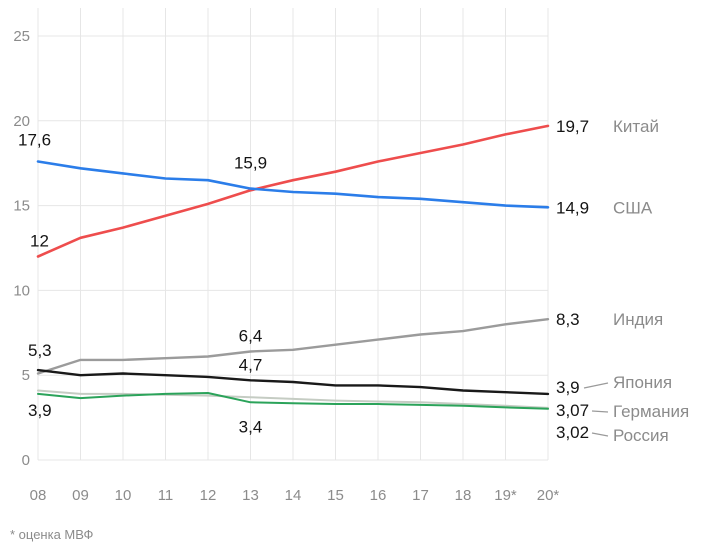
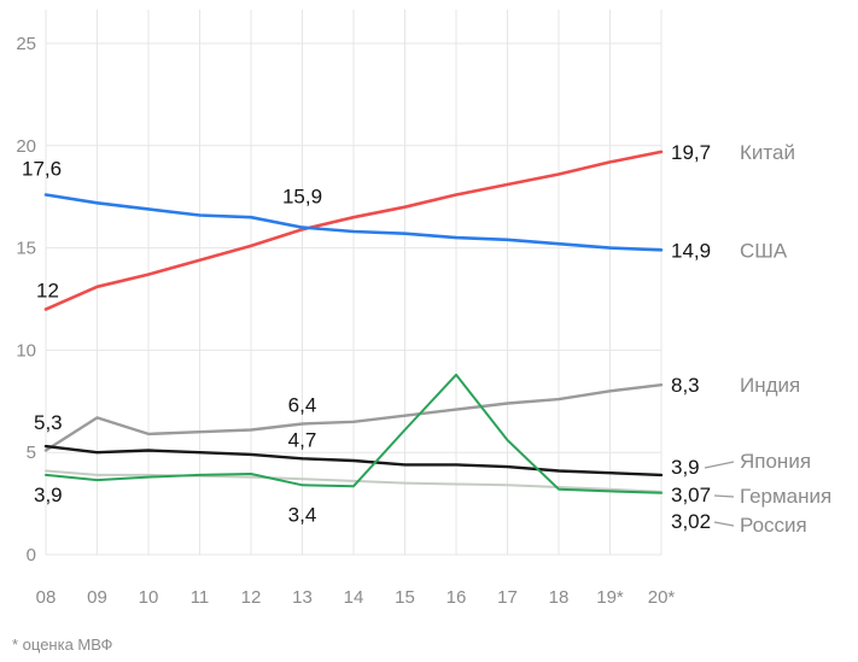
Индия/09: 5.9 -> 6.7
Россия/15: 3.3 -> 6.1
Россия/16: 3.3 -> 8.8
Россия/17: 3.2 -> 5.6
